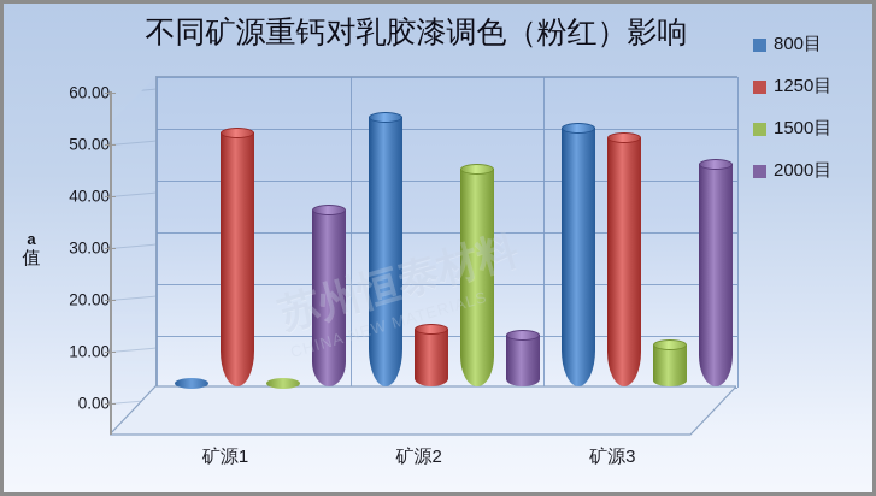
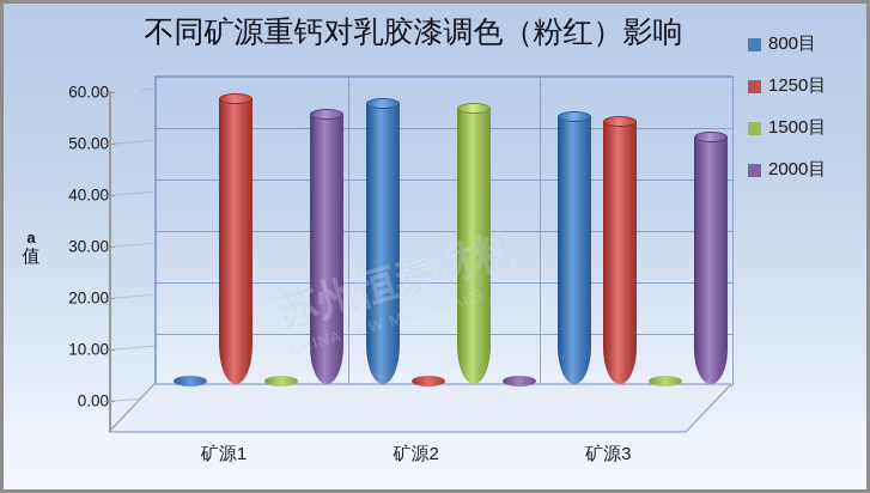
1250目/矿源1: 49 -> 56
2000目/矿源1: 34 -> 52
800目/矿源2: 52 -> 54
1250目/矿源2: 11 -> 1
1500目/矿源2: 42 -> 54
2000目/矿源2: 10 -> 1
800目/矿源3: 50 -> 52
1250目/矿源3: 48 -> 51
1500目/矿源3: 8 -> 1
2000目/矿源3: 43 -> 48
